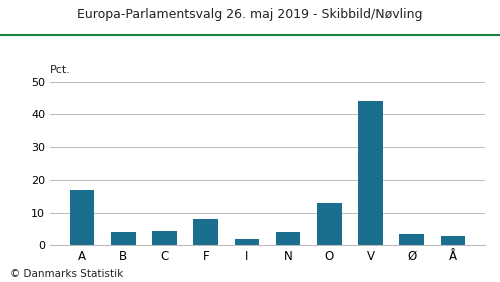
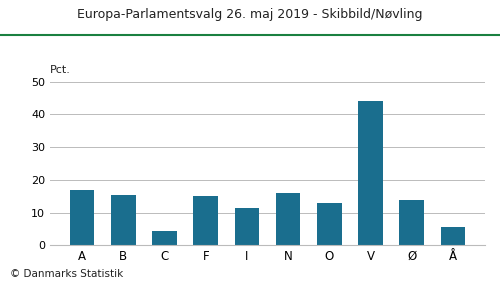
B: 4.0 -> 15.5
F: 8.0 -> 15.0
I: 2.0 -> 11.5
N: 4.0 -> 16.0
Ø: 3.5 -> 14.0
Å: 3.0 -> 5.5
